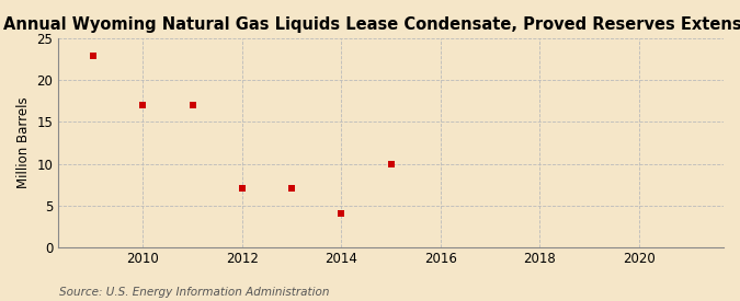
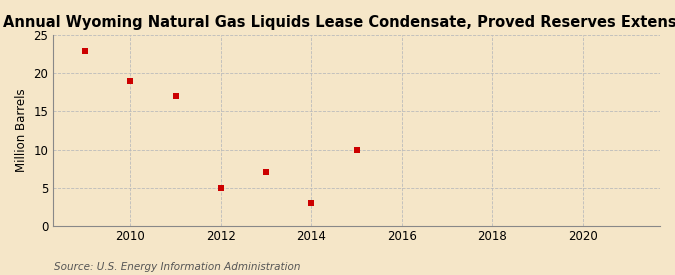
2010: 17 -> 19
2012: 7 -> 5
2014: 4 -> 3
